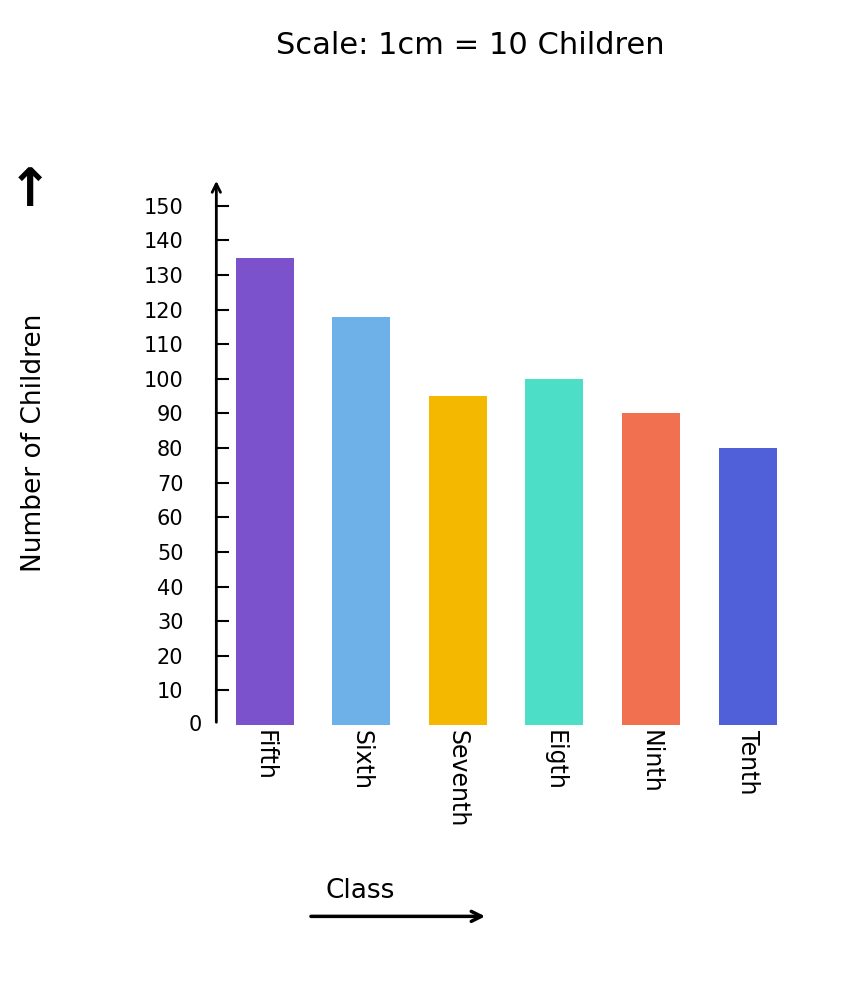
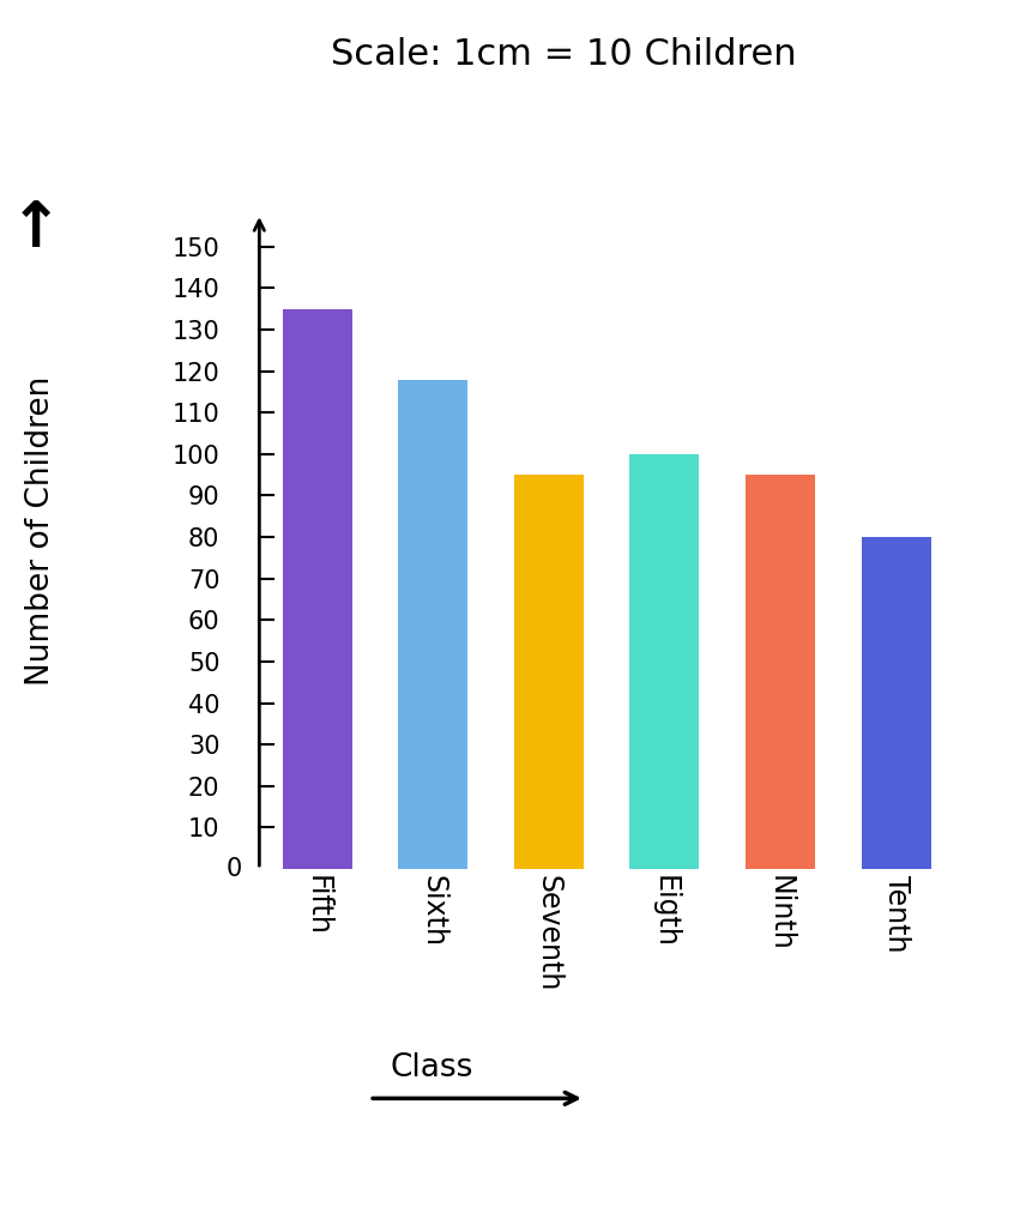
Ninth: 90 -> 95
